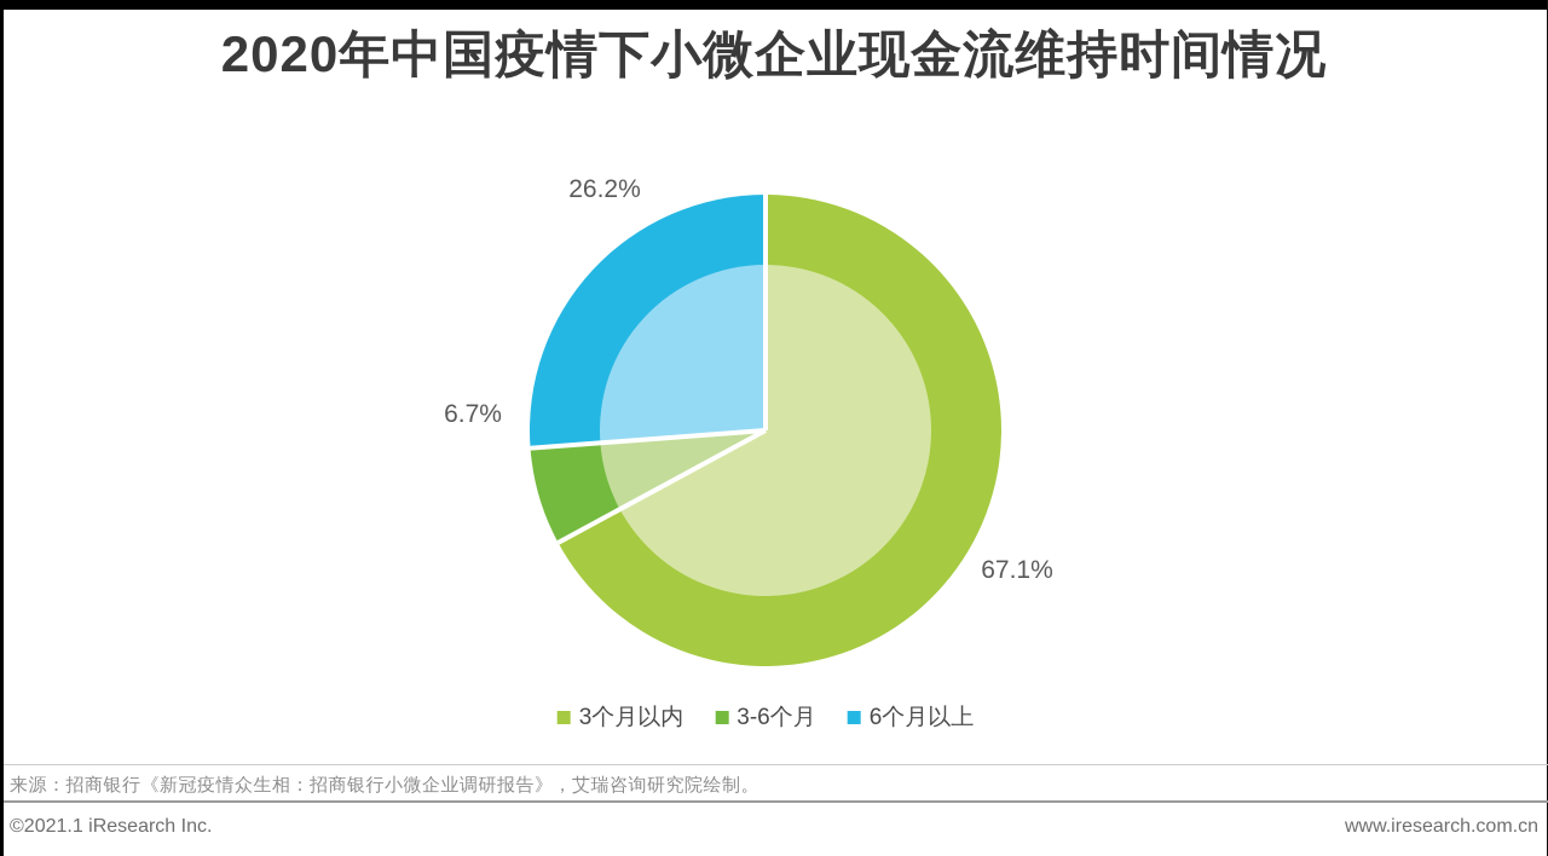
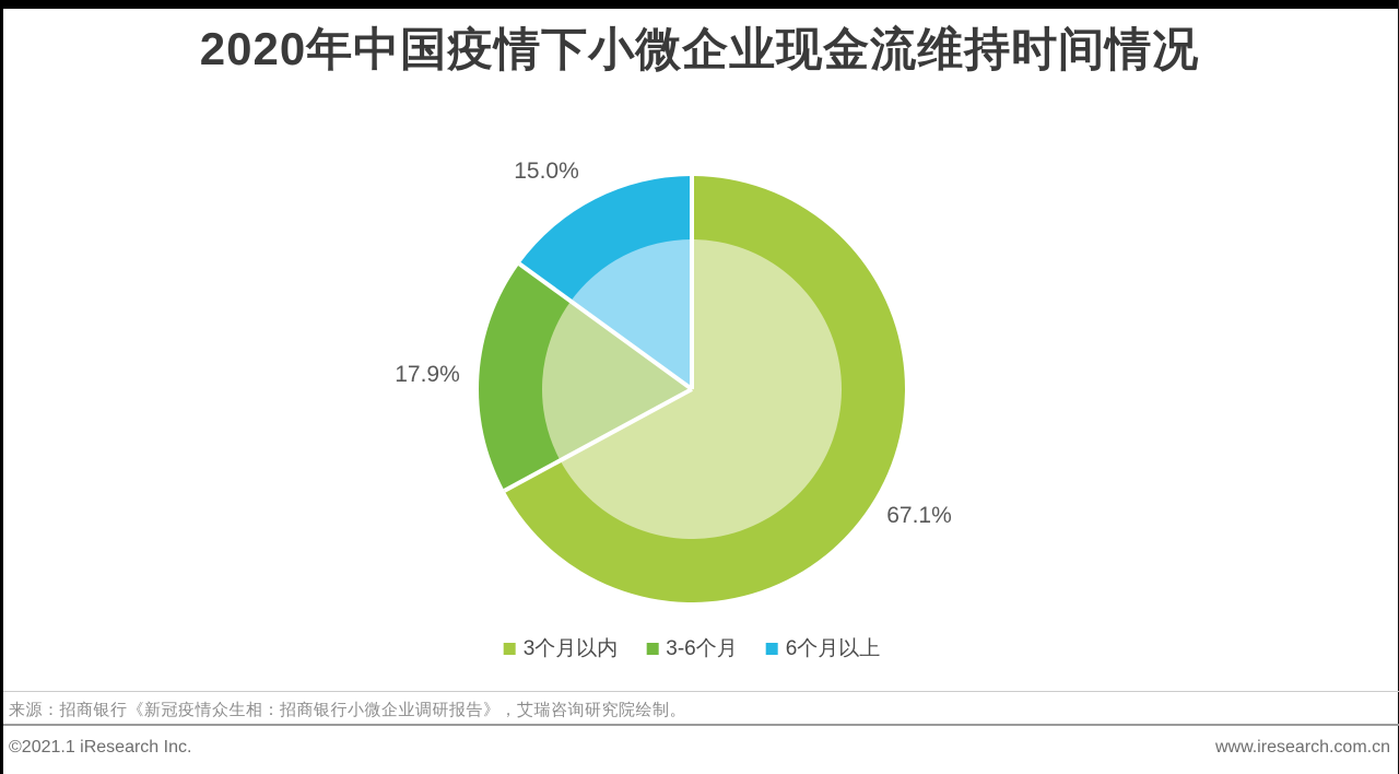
3-6个月: 6.7% -> 17.9%
6个月以上: 26.2% -> 15.0%
